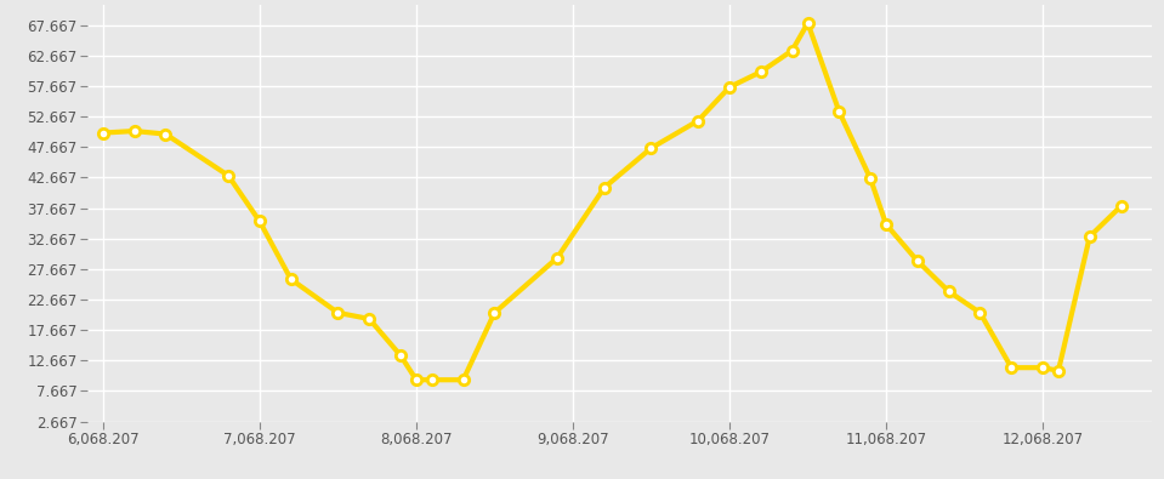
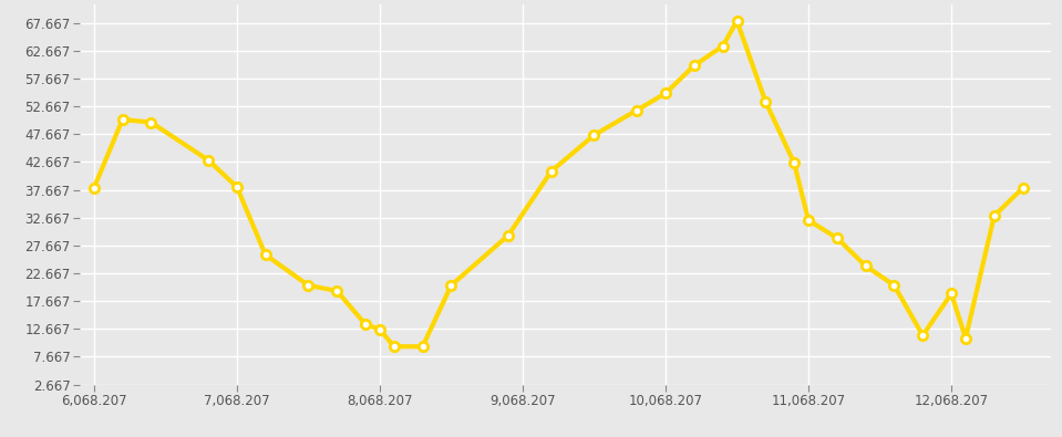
6,068.207: 50.0 -> 38.0
7,068.207: 35.5 -> 38.2
8,068.207: 9.5 -> 12.6
10,068.207: 57.5 -> 55.0
11,068.207: 35.0 -> 32.2
12,068.207: 11.5 -> 19.0
